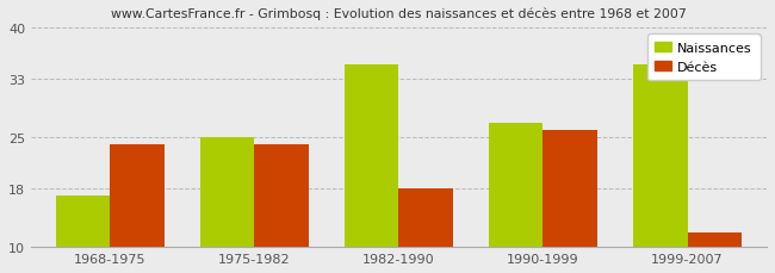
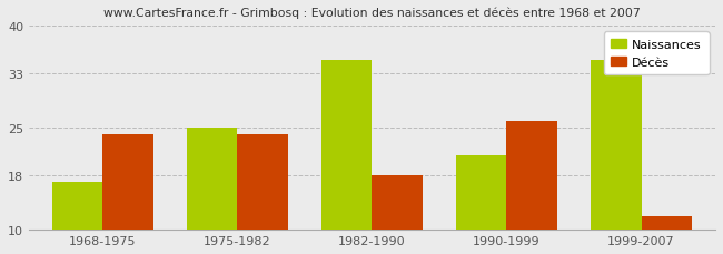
Naissances/1990-1999: 27 -> 21
